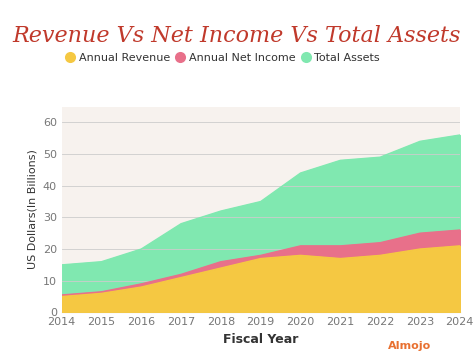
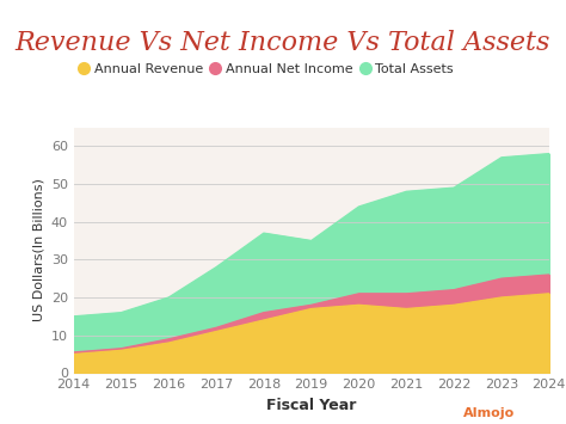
Total Assets/2018: 32 -> 37
Total Assets/2023: 54 -> 57
Total Assets/2024: 56 -> 58
